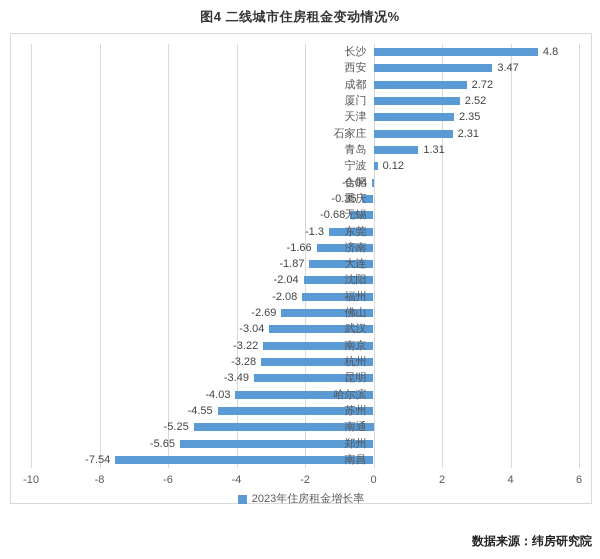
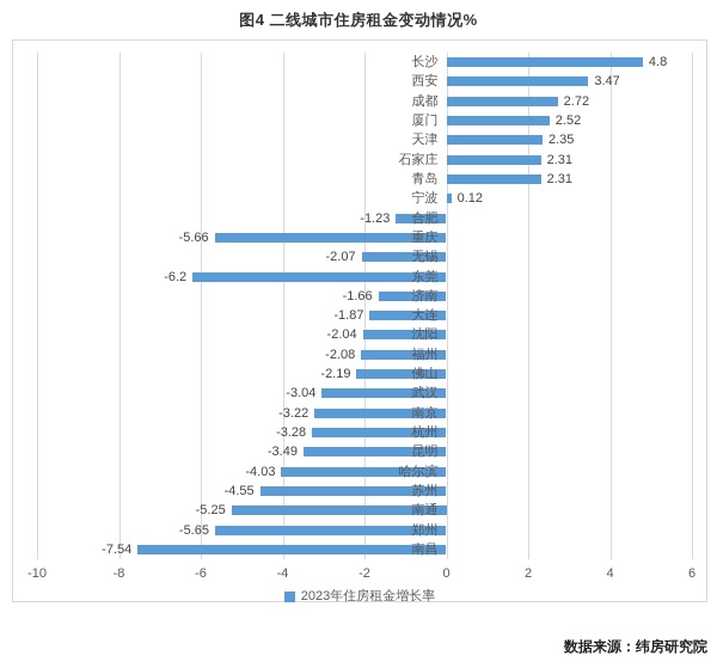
青岛: 1.31 -> 2.31
合肥: -0.04 -> -1.23
重庆: -0.35 -> -5.66
无锡: -0.68 -> -2.07
东莞: -1.3 -> -6.2
佛山: -2.69 -> -2.19
